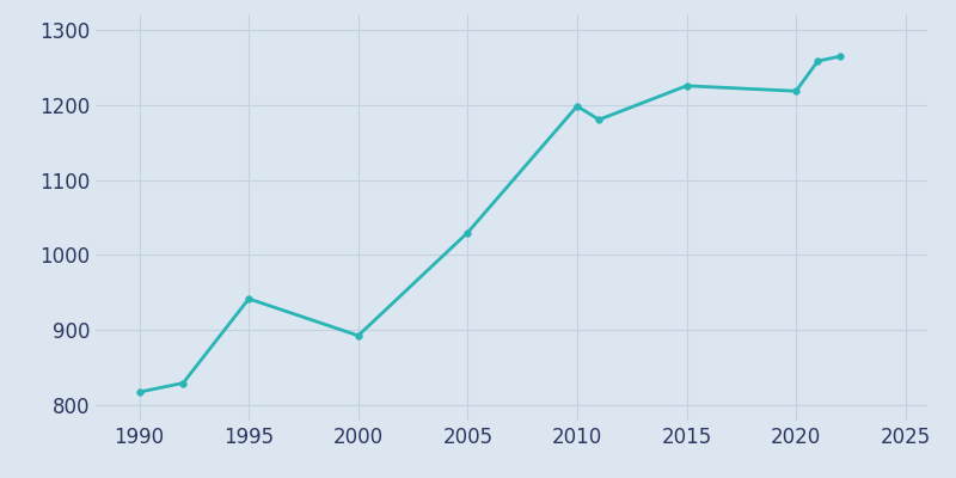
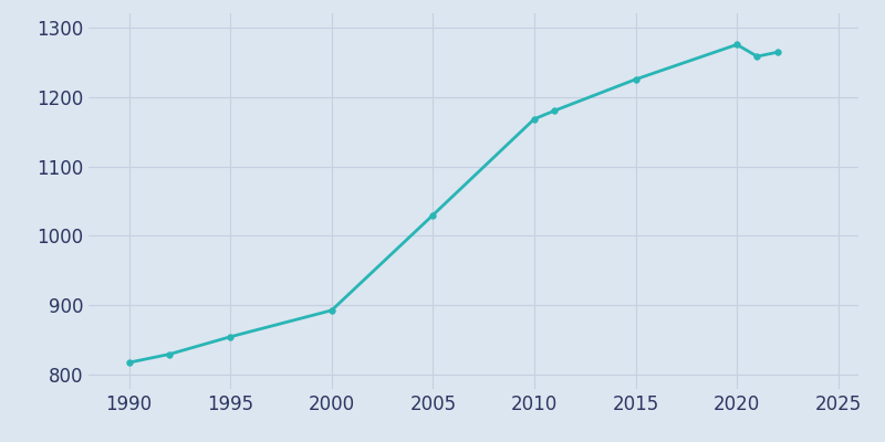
1995: 942 -> 855
2010: 1198 -> 1168
2020: 1218 -> 1275
